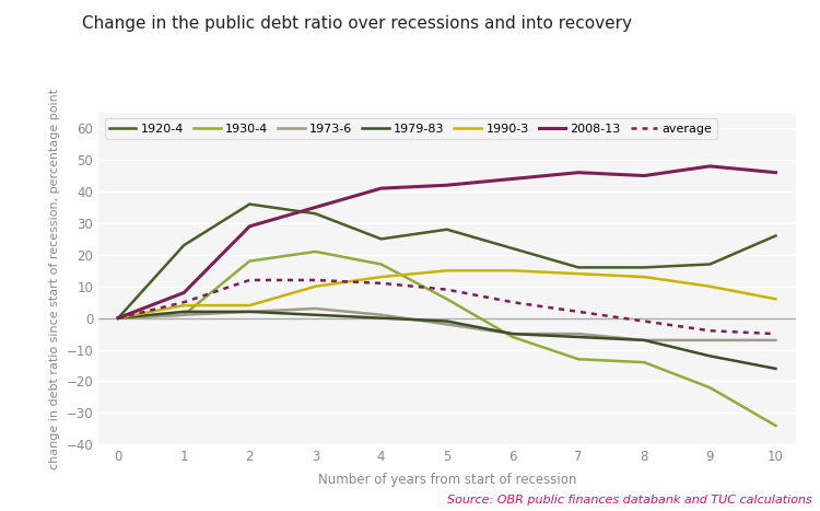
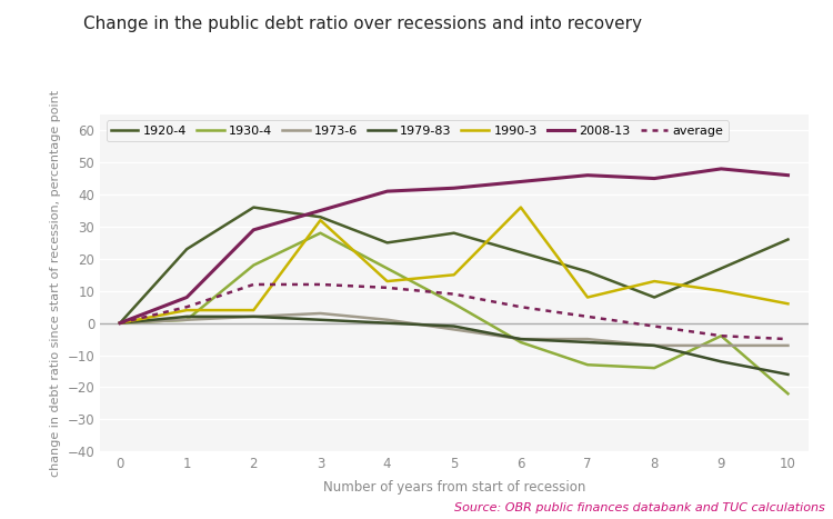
1930-4/3: 21 -> 28
1990-3/3: 10 -> 32
1990-3/6: 15 -> 36
1990-3/7: 14 -> 8
1920-4/8: 16 -> 8
1930-4/9: -22 -> -4
1930-4/10: -34 -> -22
